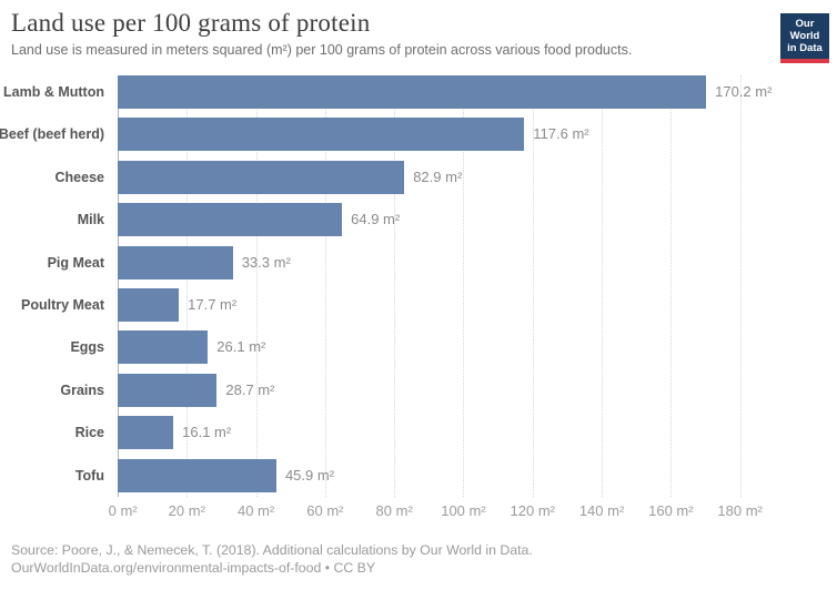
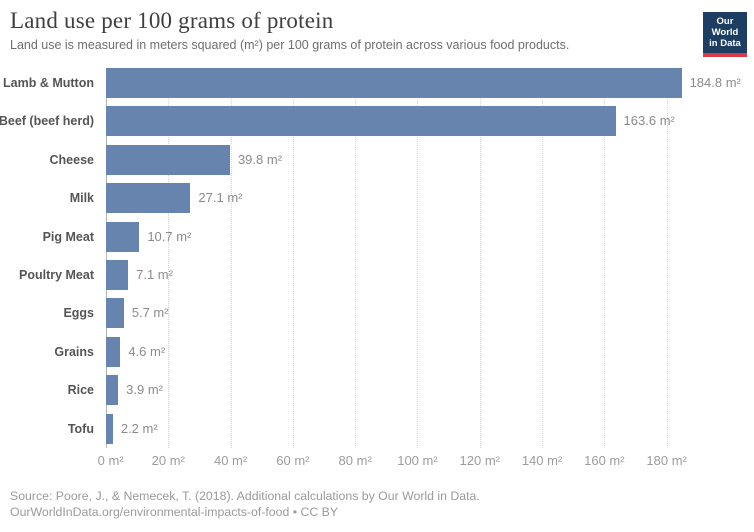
Lamb & Mutton: 170.2 -> 184.8
Beef (beef herd): 117.6 -> 163.6
Cheese: 82.9 -> 39.8
Milk: 64.9 -> 27.1
Pig Meat: 33.3 -> 10.7
Poultry Meat: 17.7 -> 7.1
Eggs: 26.1 -> 5.7
Grains: 28.7 -> 4.6
Rice: 16.1 -> 3.9
Tofu: 45.9 -> 2.2
